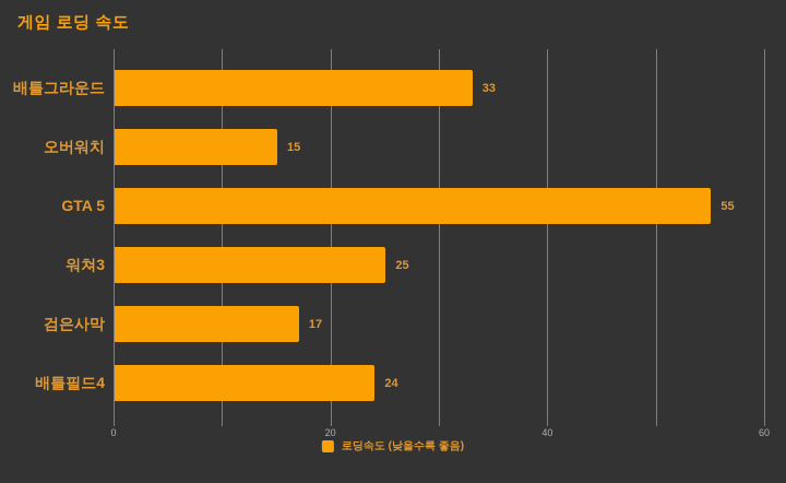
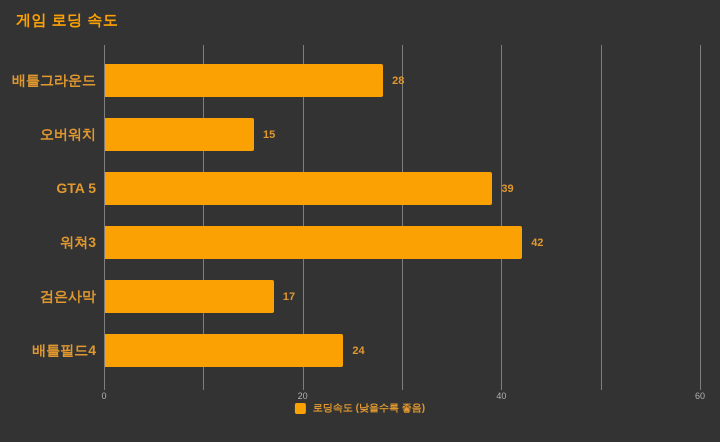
배틀그라운드: 33 -> 28
GTA 5: 55 -> 39
워쳐3: 25 -> 42
